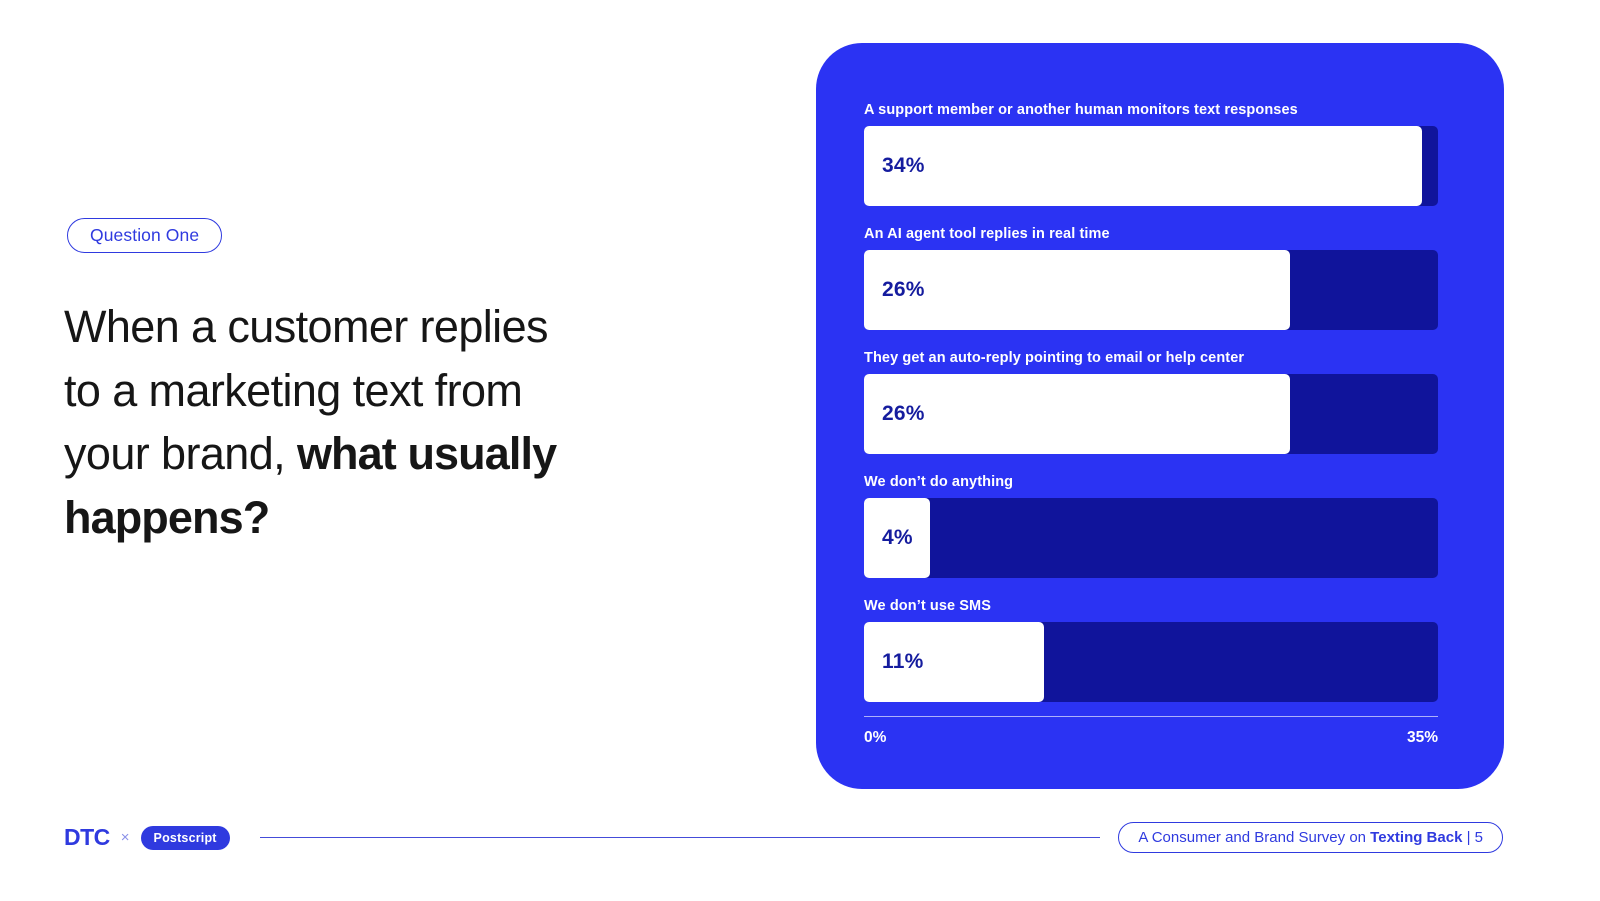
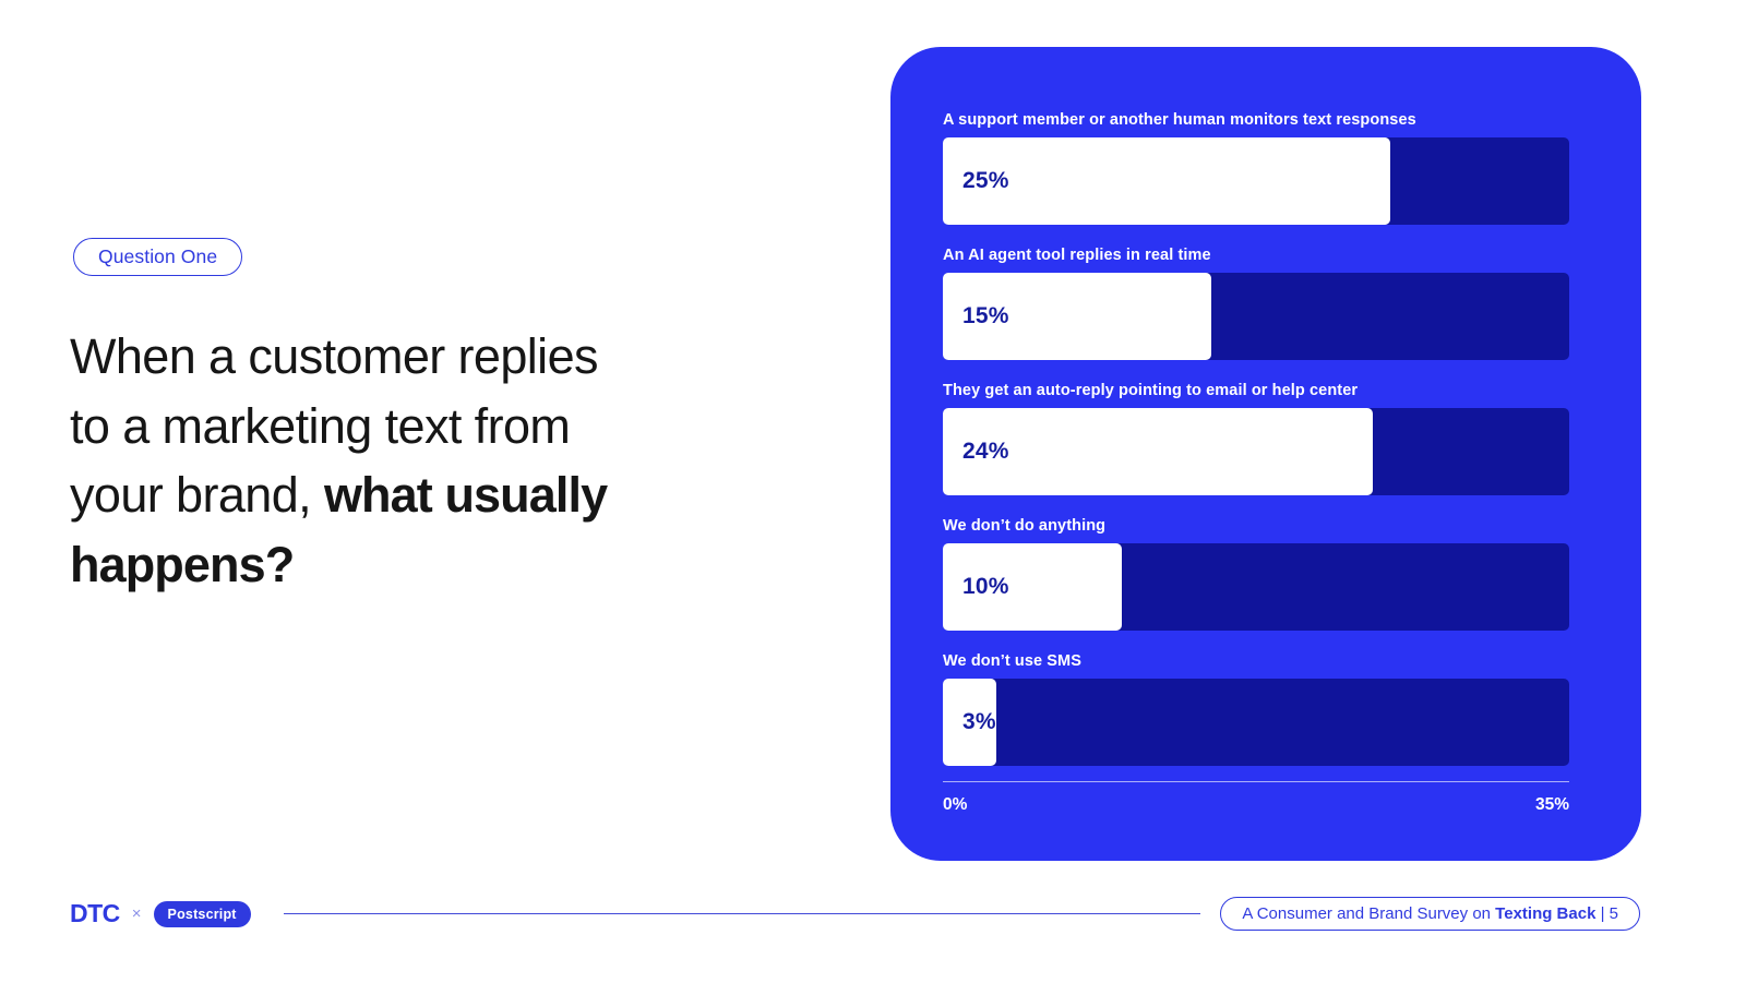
A support member or another human monitors text responses: 34% -> 25%
An AI agent tool replies in real time: 26% -> 15%
They get an auto-reply pointing to email or help center: 26% -> 24%
We don’t do anything: 4% -> 10%
We don’t use SMS: 11% -> 3%
